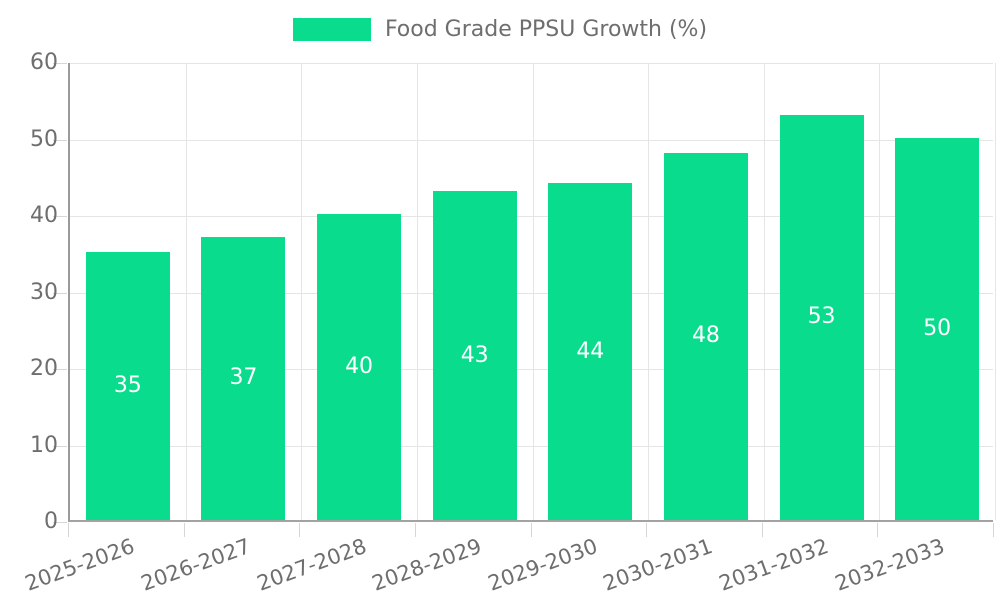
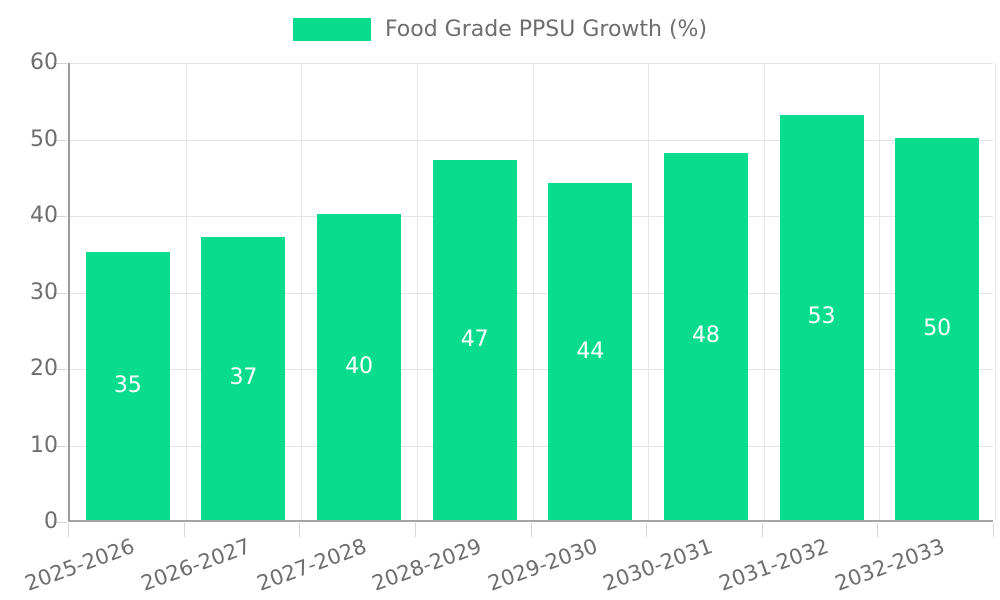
2028-2029: 43 -> 47
